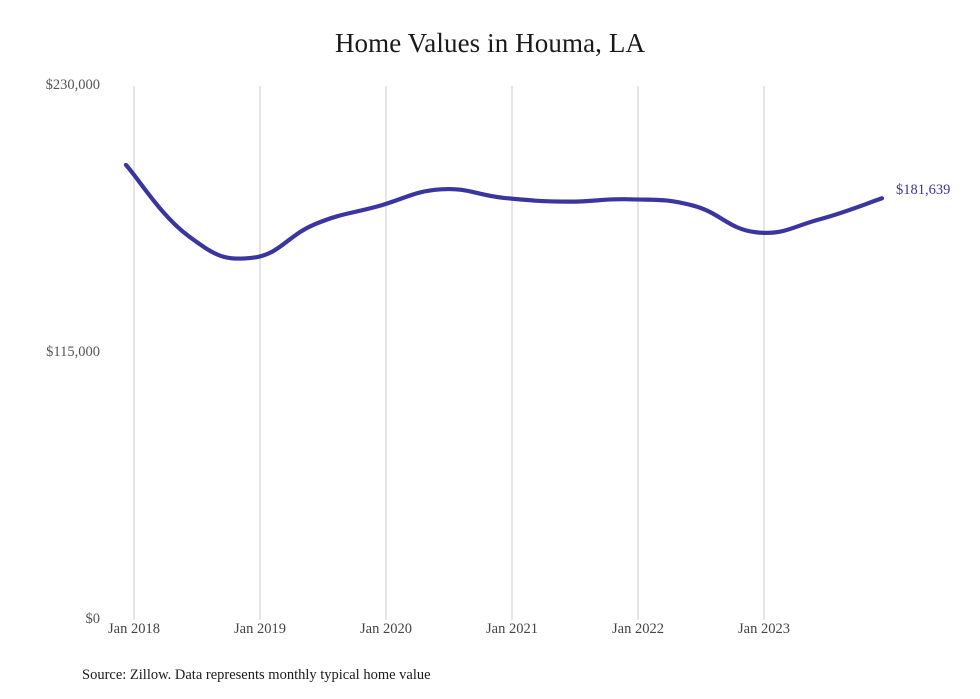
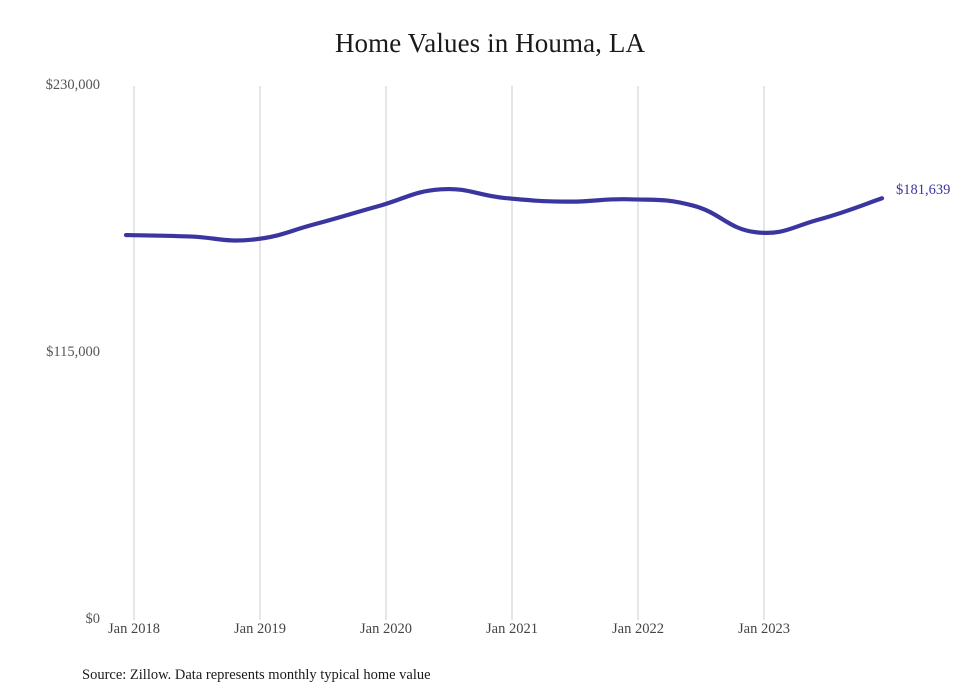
Jan 2018: $196000 -> $166000
Jan 2019: $156000 -> $164000
